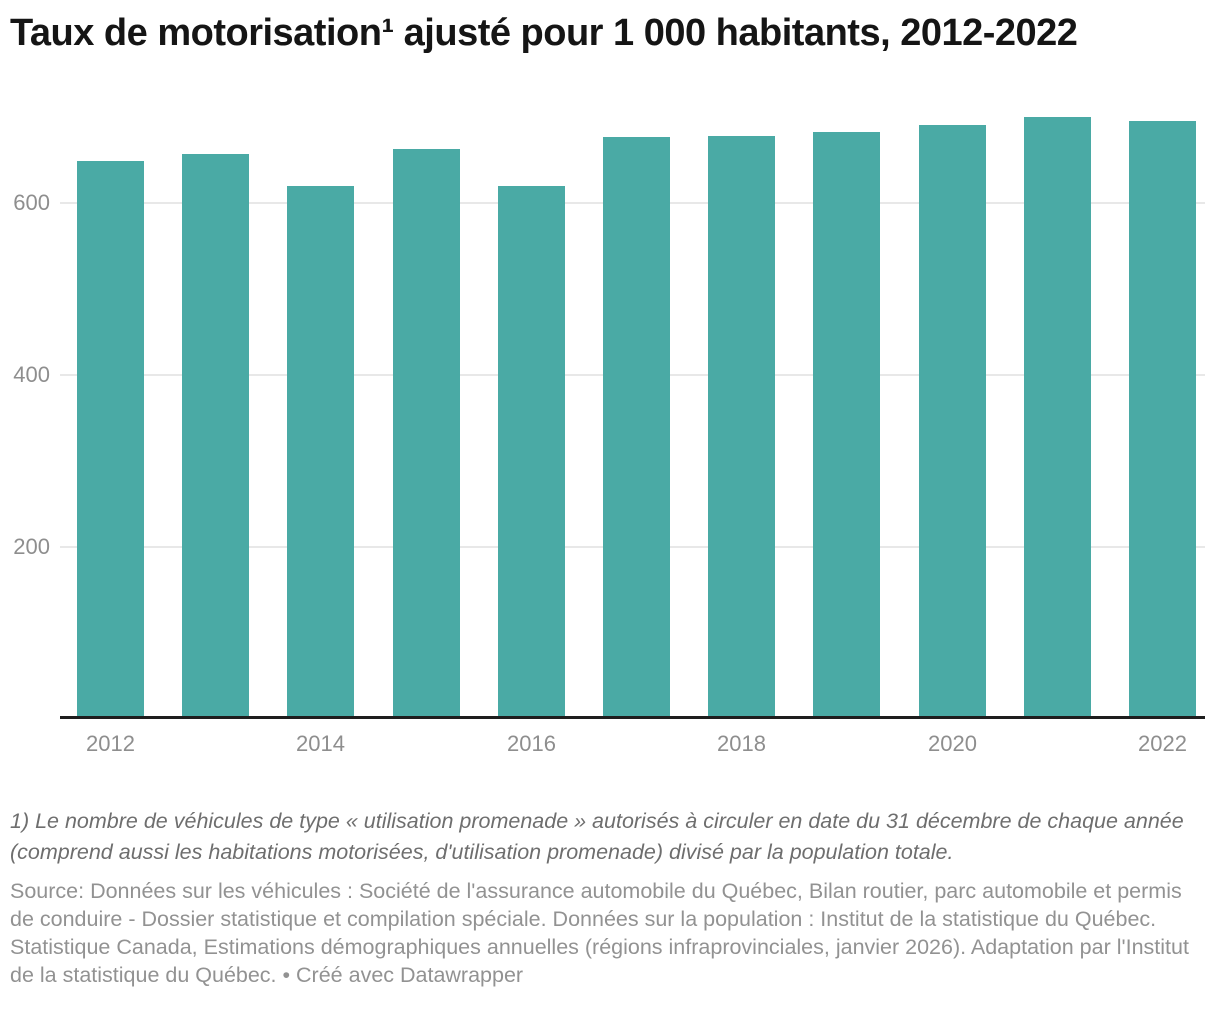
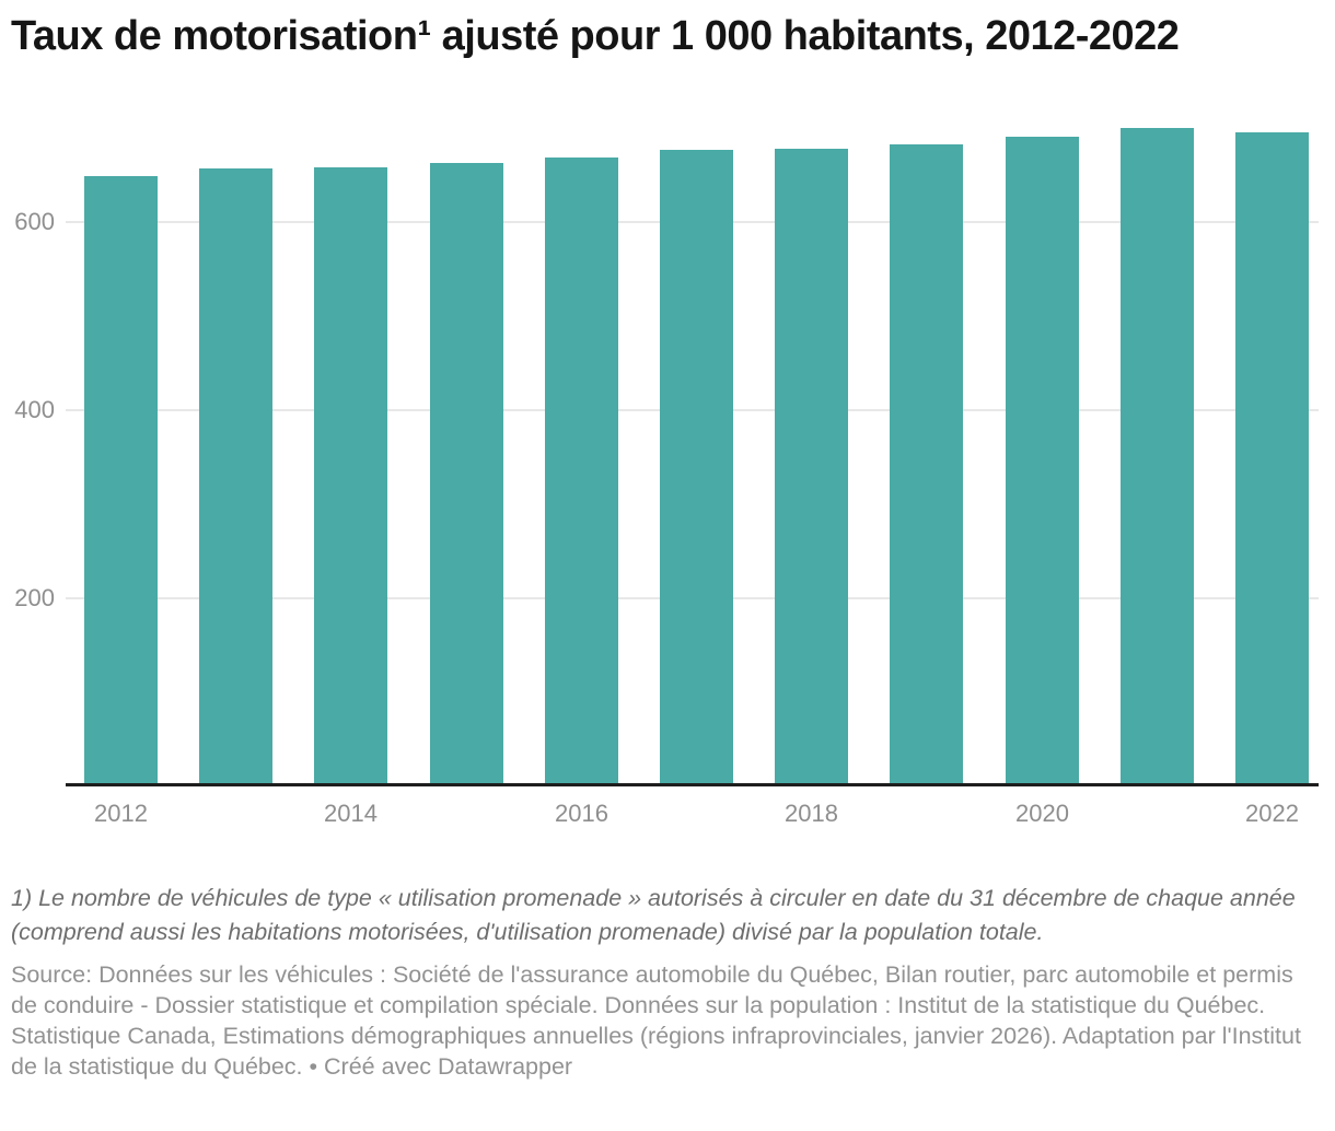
2014: 620 -> 660
2016: 620 -> 670
